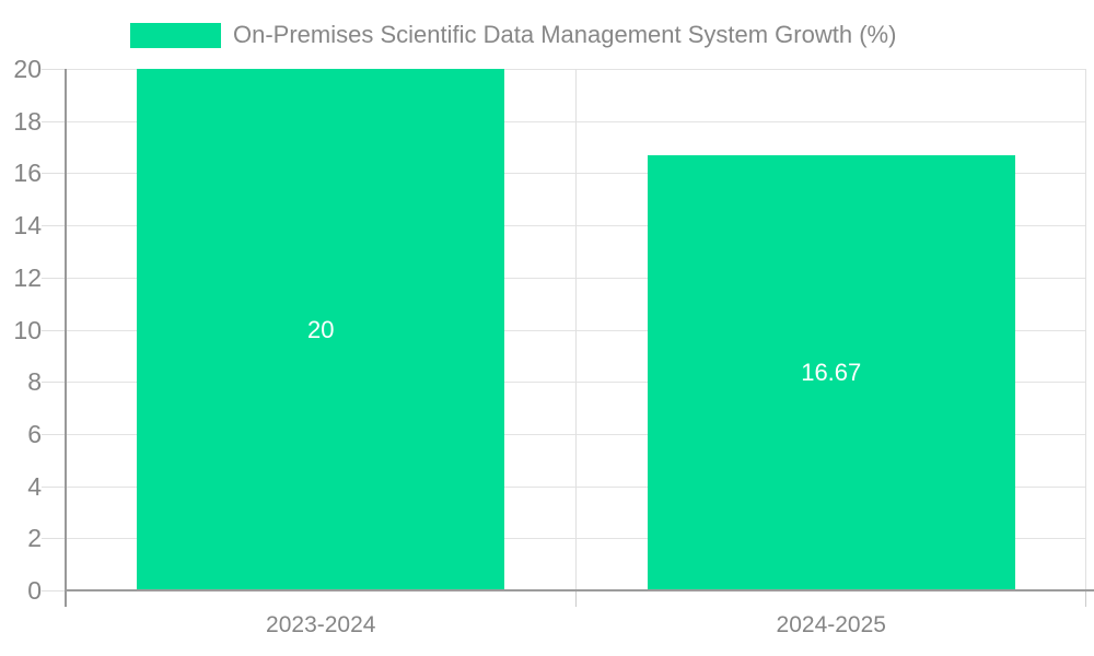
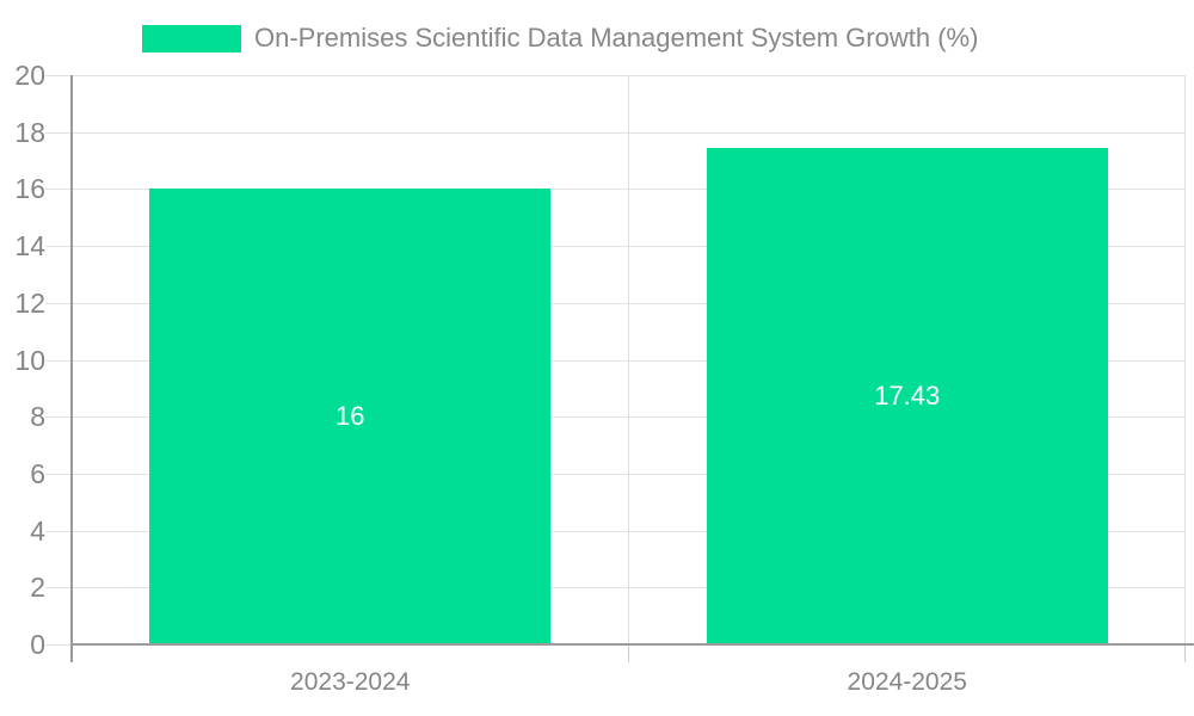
2023-2024: 20 -> 16
2024-2025: 16.67 -> 17.43
